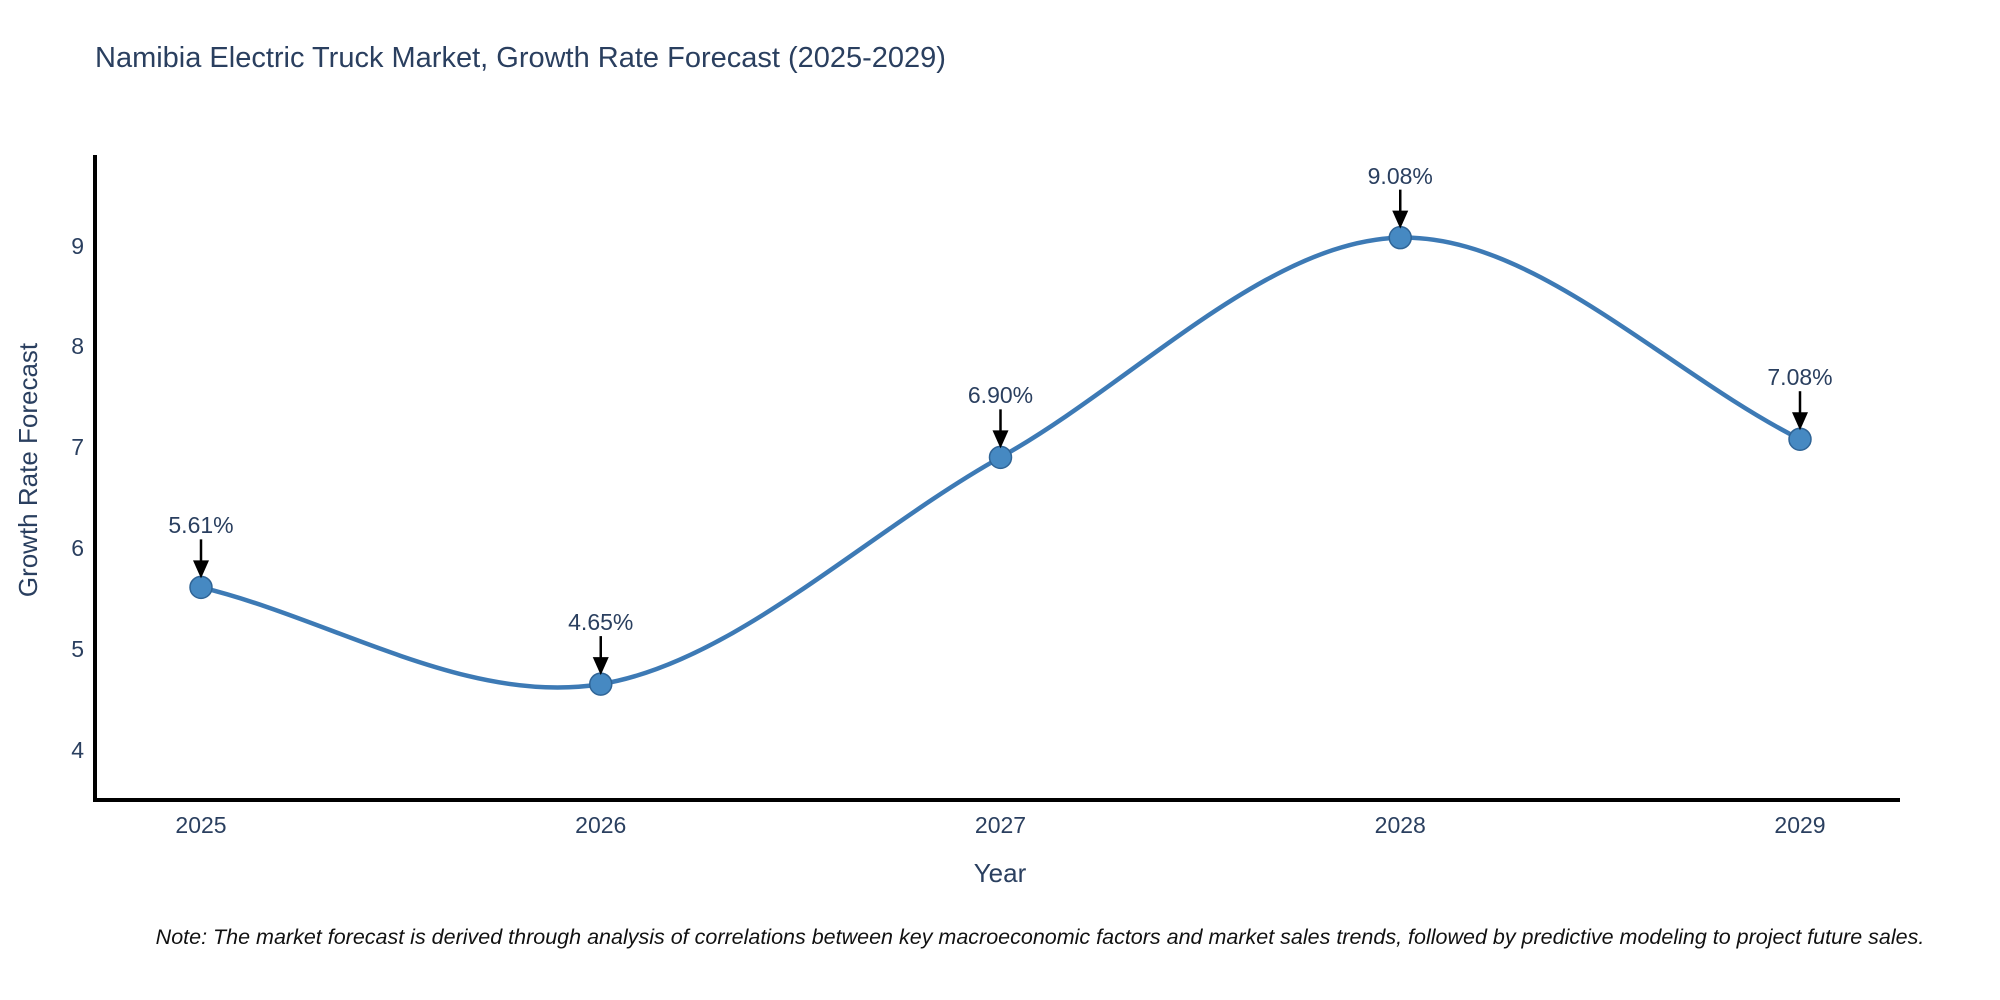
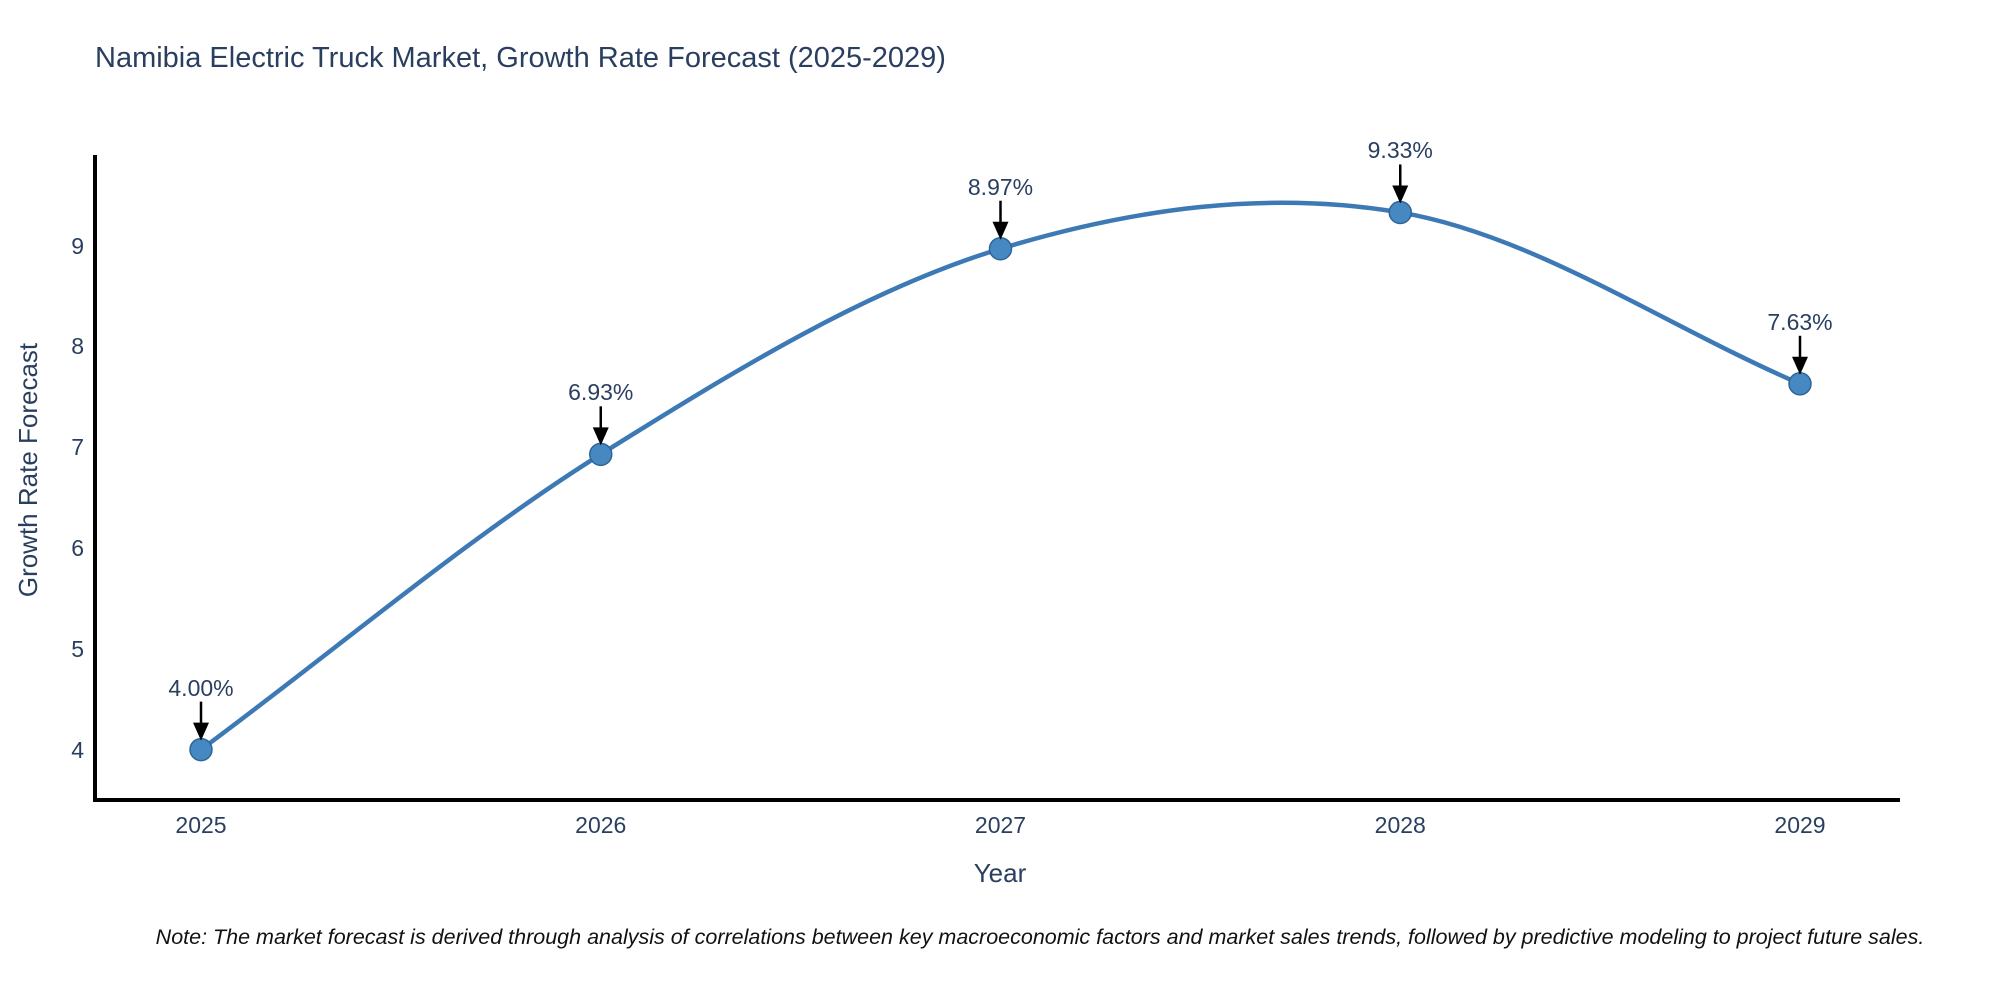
2025: 5.61% -> 4.00%
2026: 4.65% -> 6.93%
2027: 6.90% -> 8.97%
2028: 9.08% -> 9.33%
2029: 7.08% -> 7.63%
